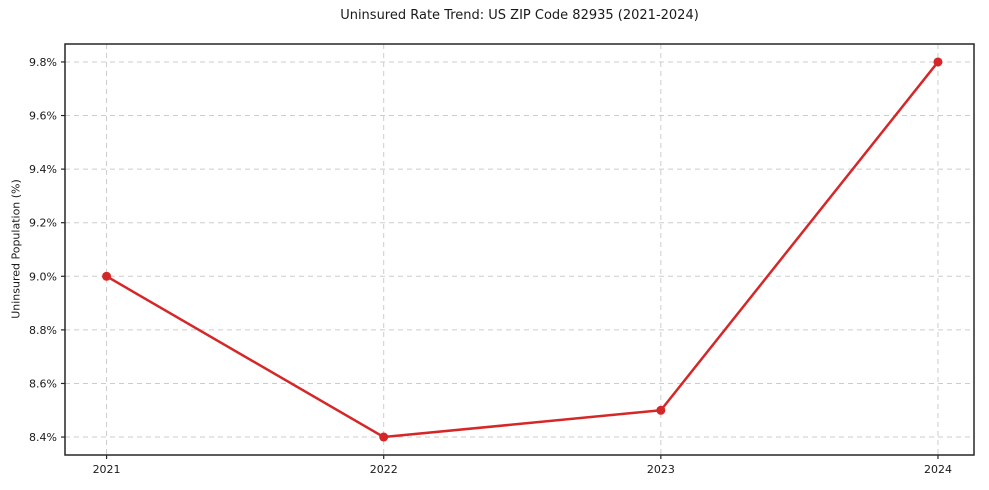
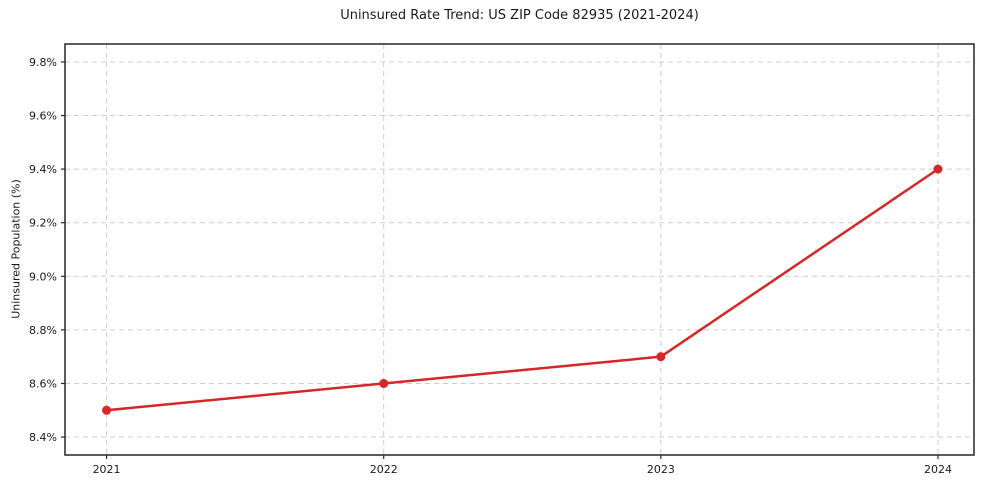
2021: 9.0% -> 8.5%
2022: 8.4% -> 8.6%
2023: 8.5% -> 8.7%
2024: 9.8% -> 9.4%
